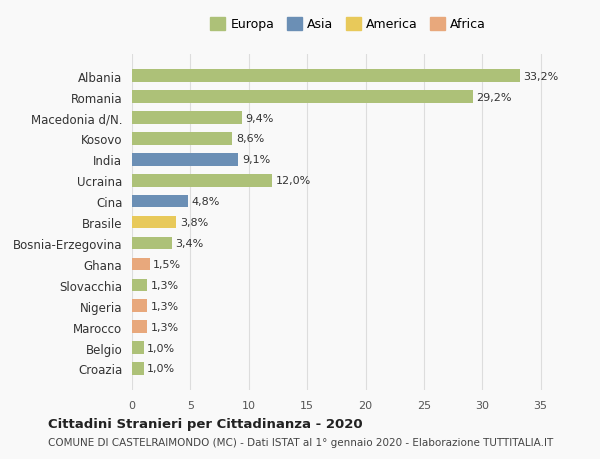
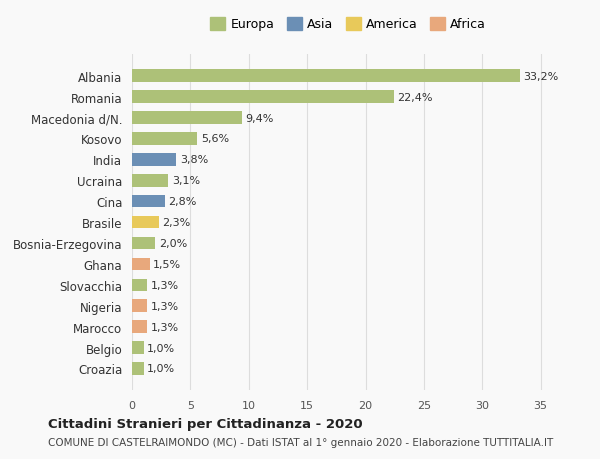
Romania: 29,2% -> 22,4%
Kosovo: 8,6% -> 5,6%
India: 9,1% -> 3,8%
Ucraina: 12,0% -> 3,1%
Cina: 4,8% -> 2,8%
Brasile: 3,8% -> 2,3%
Bosnia-Erzegovina: 3,4% -> 2,0%
